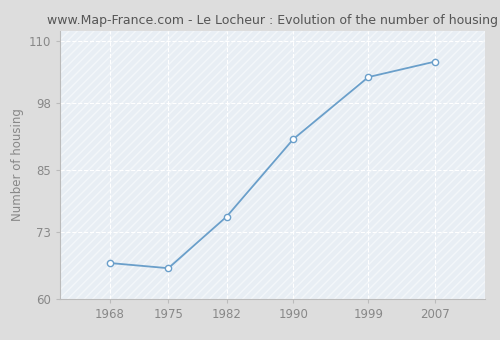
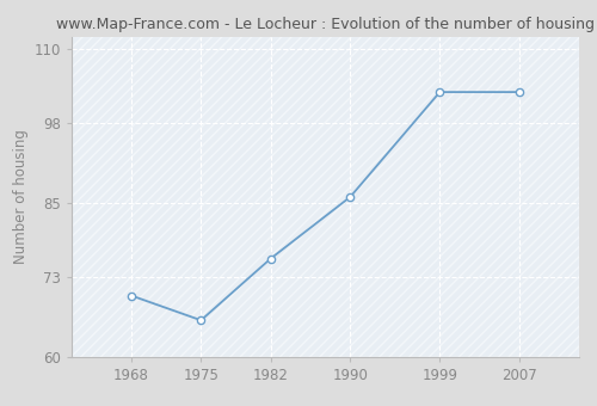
1968: 67 -> 70
1990: 91 -> 86
2007: 106 -> 103
